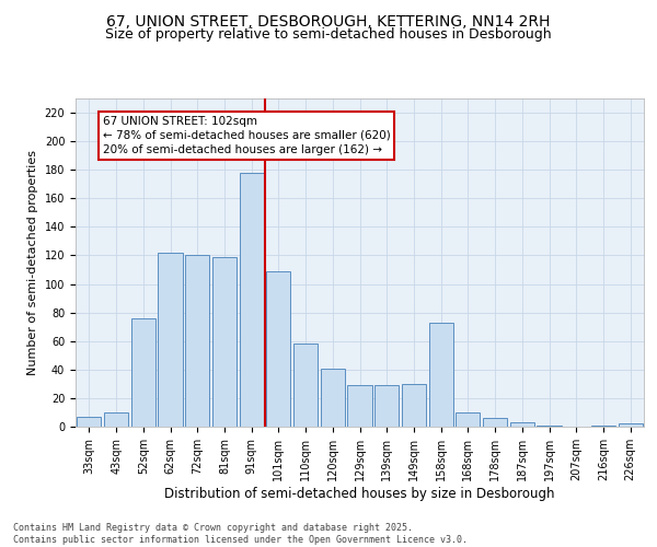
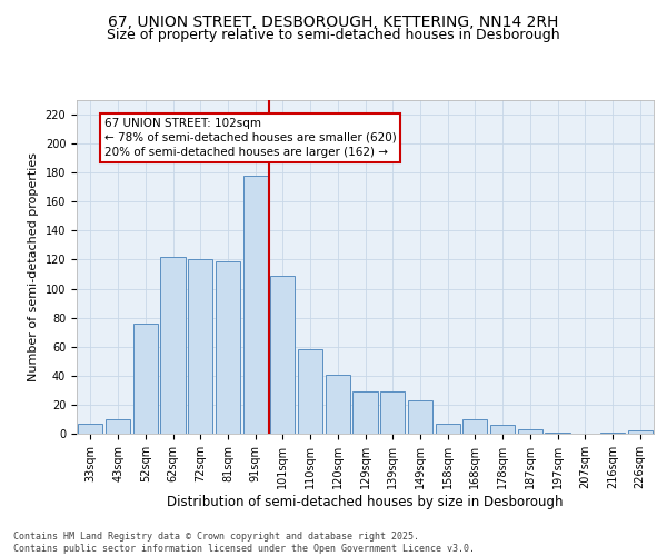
149sqm: 30 -> 23
158sqm: 73 -> 7
